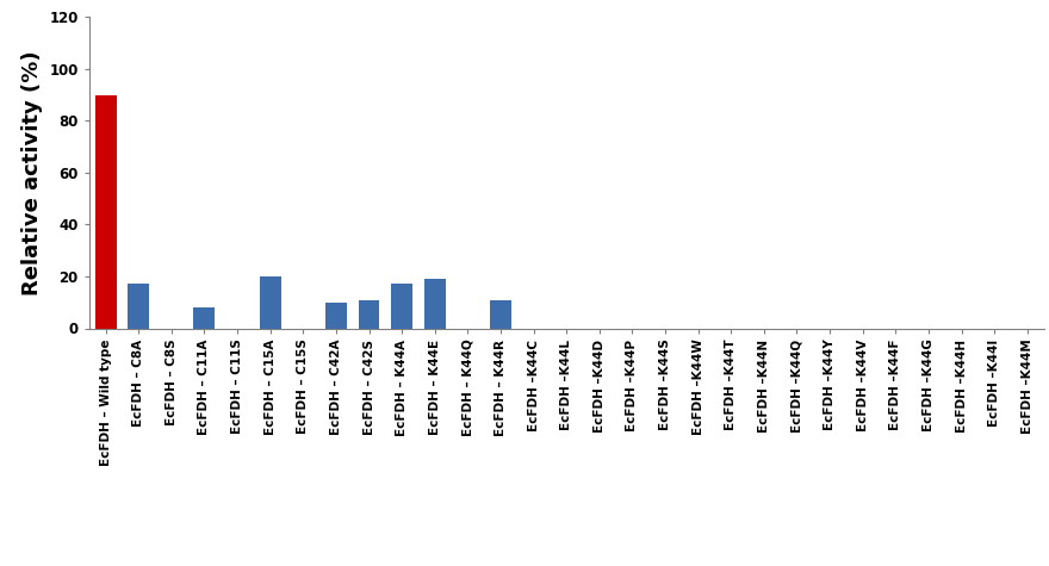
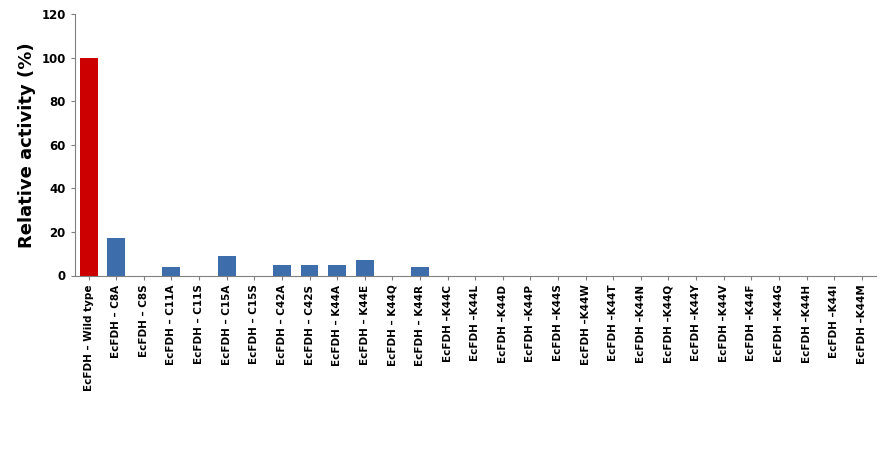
EcFDH – Wild type: 90 -> 100
EcFDH – C11A: 8 -> 4
EcFDH – C15A: 20 -> 9
EcFDH – C42A: 10 -> 5
EcFDH – C42S: 11 -> 5
EcFDH – K44A: 17 -> 5
EcFDH – K44E: 19 -> 7
EcFDH – K44R: 11 -> 4
